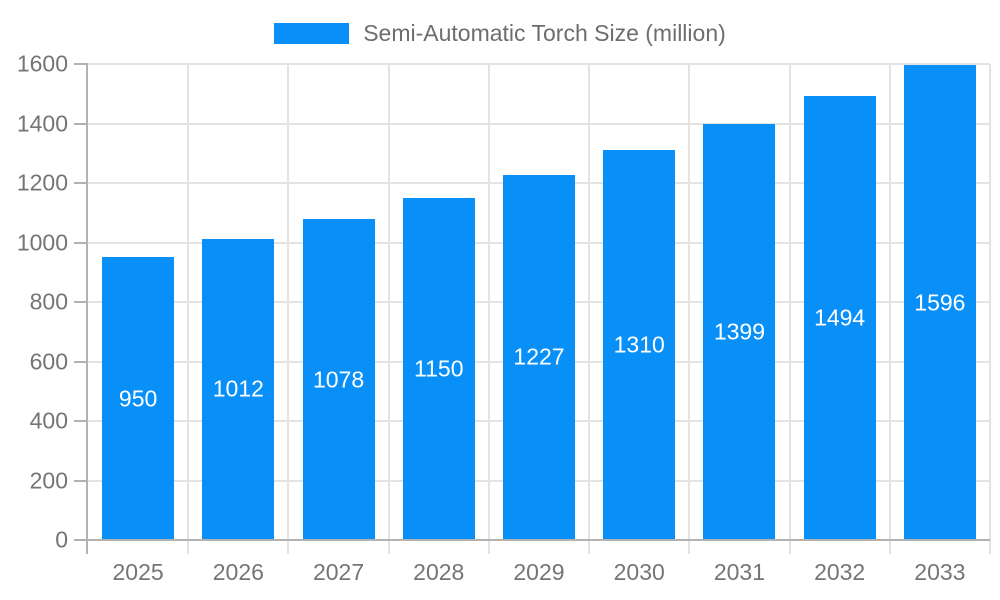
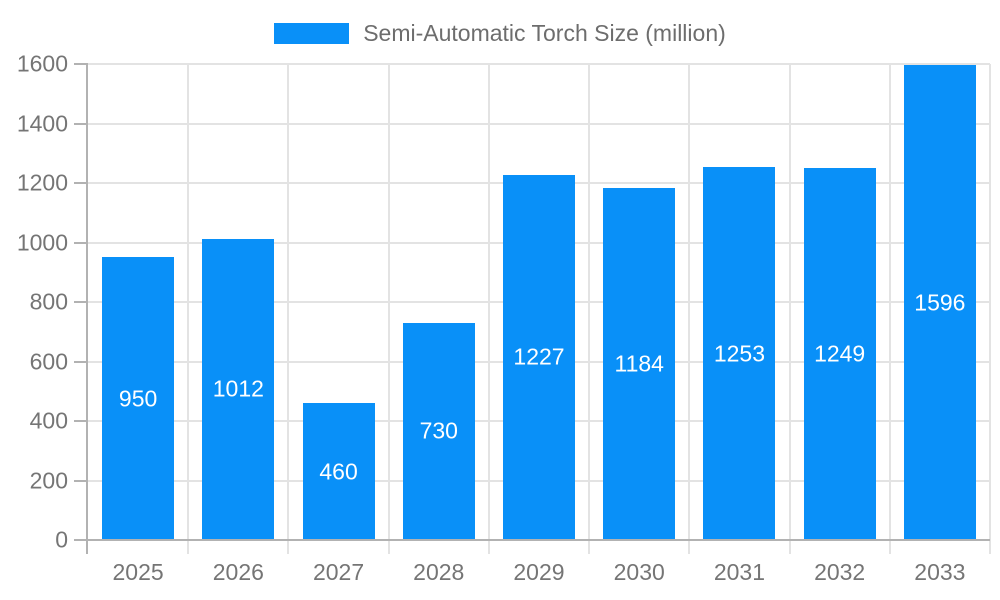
2027: 1078 -> 460
2028: 1150 -> 730
2030: 1310 -> 1184
2031: 1399 -> 1253
2032: 1494 -> 1249
